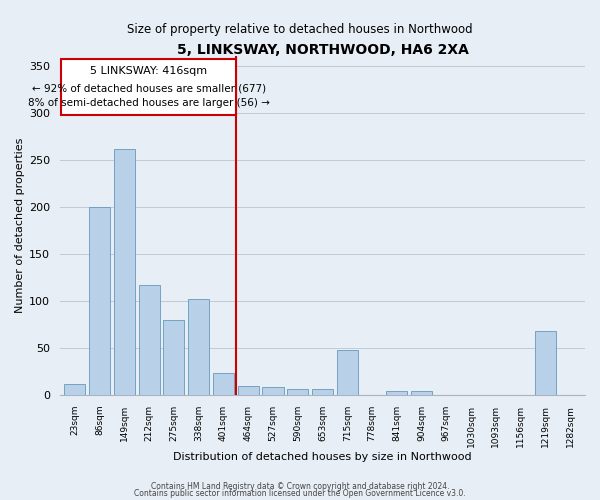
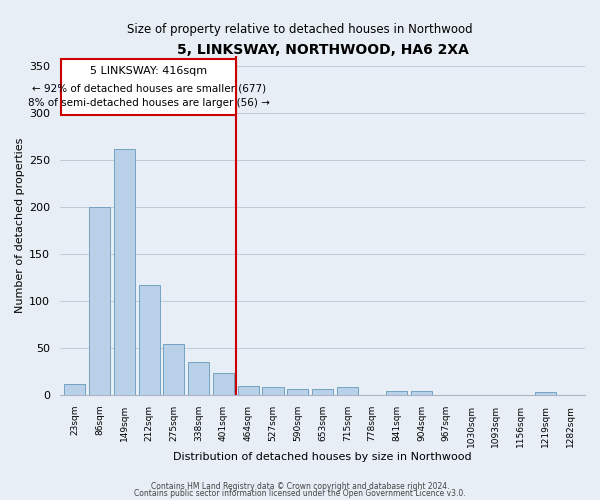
275sqm: 80 -> 54
338sqm: 102 -> 35
715sqm: 48 -> 9
1219sqm: 68 -> 3
